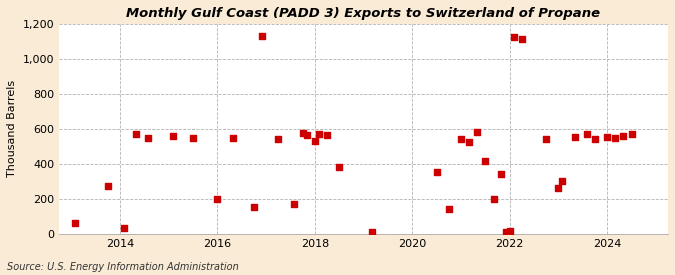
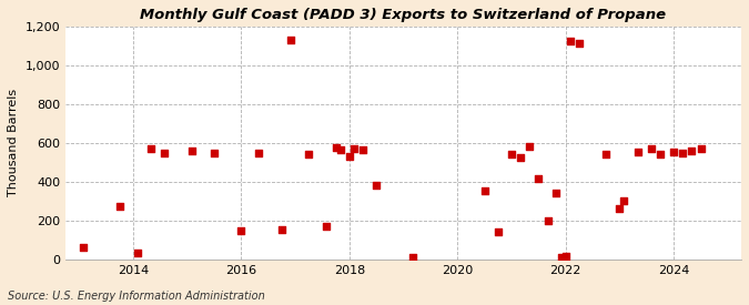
2016: 200 -> 150
